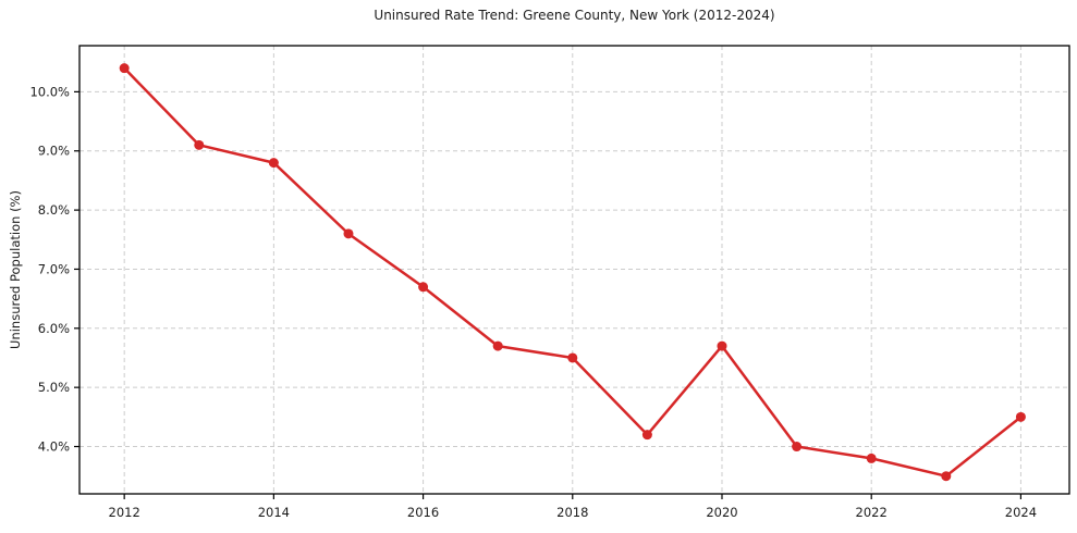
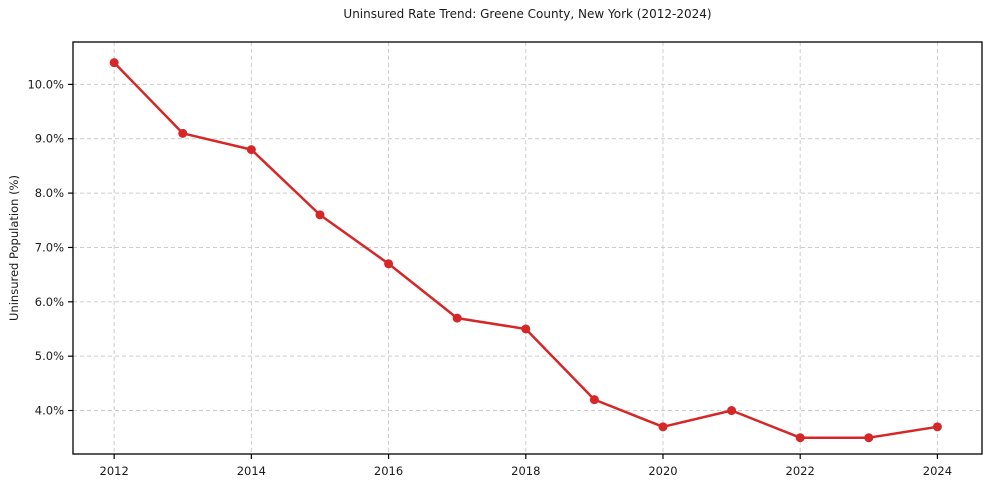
2020: 5.7% -> 3.7%
2022: 3.8% -> 3.5%
2024: 4.5% -> 3.7%
